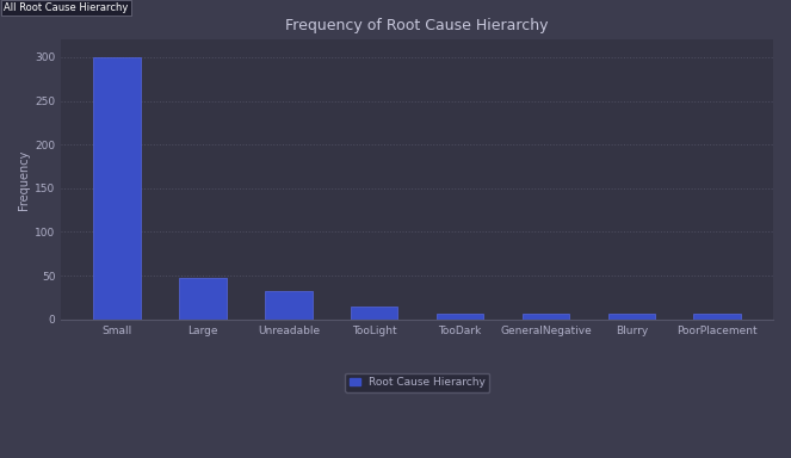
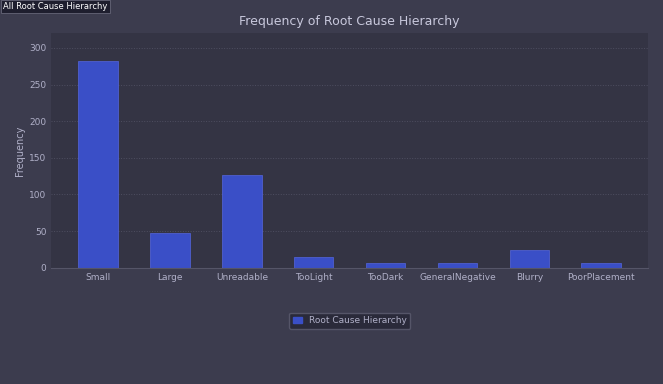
Small: 300 -> 282
Unreadable: 33 -> 126
Blurry: 7 -> 24
